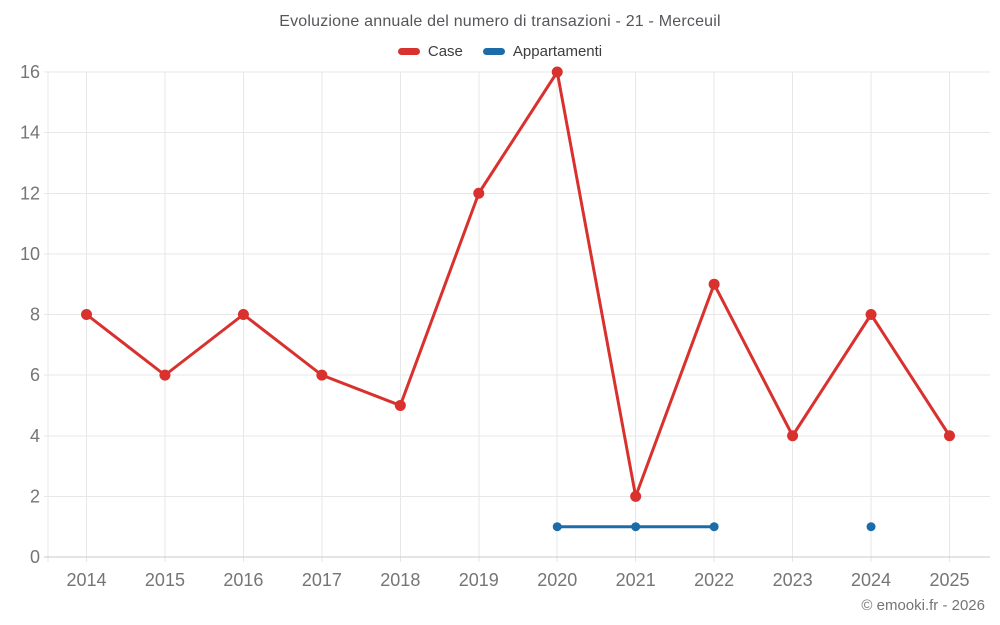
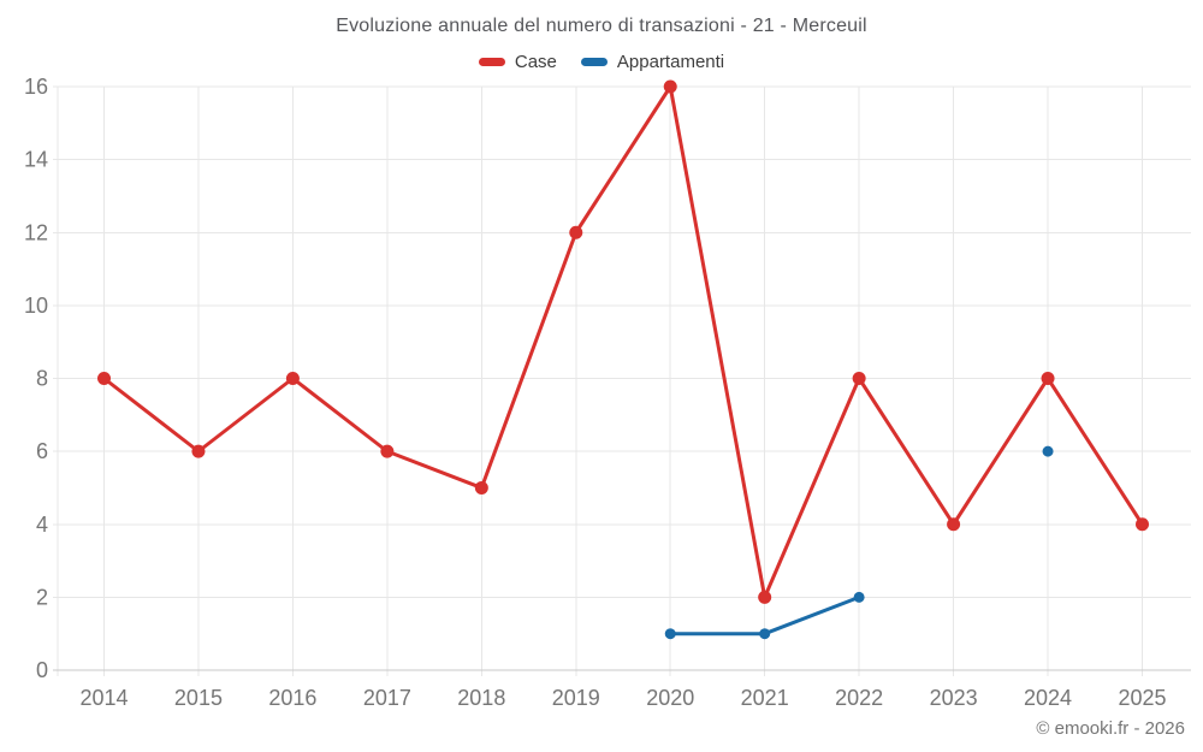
Case/2022: 9 -> 8
Appartamenti/2022: 1 -> 2
Appartamenti/2024: 1 -> 6
